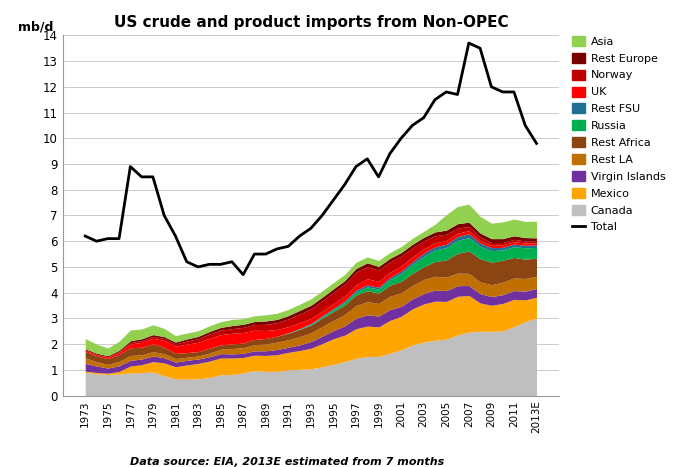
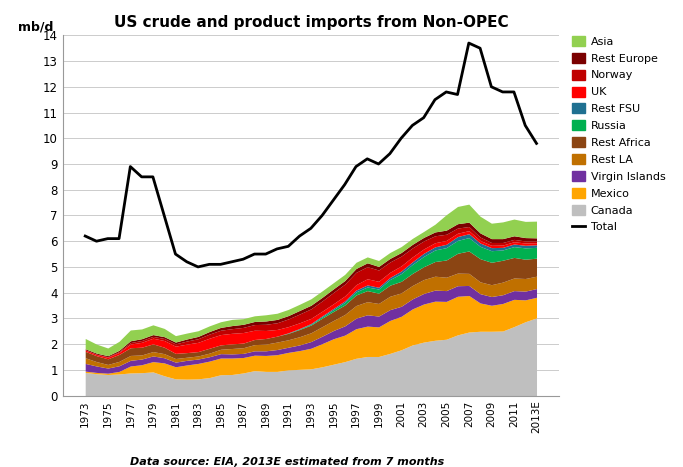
Total/1981: 6.2 -> 5.5
Total/1987: 4.7 -> 5.3
Total/1999: 8.5 -> 9.0
